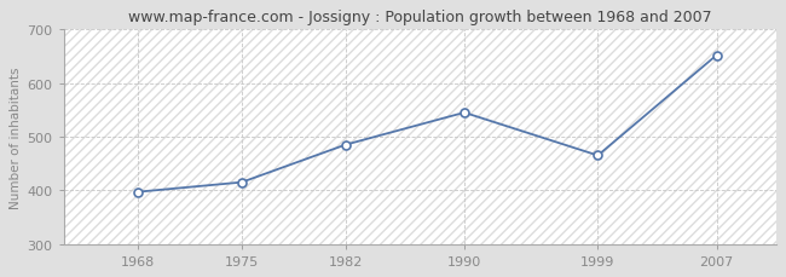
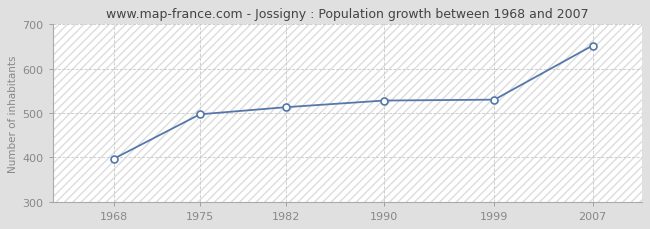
1975: 415 -> 497
1982: 485 -> 513
1990: 545 -> 528
1999: 465 -> 530
